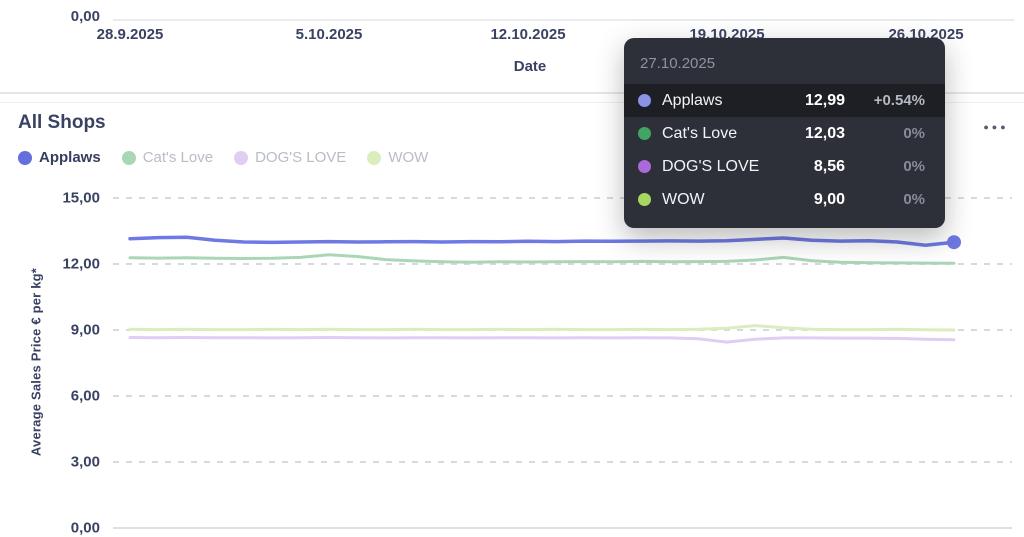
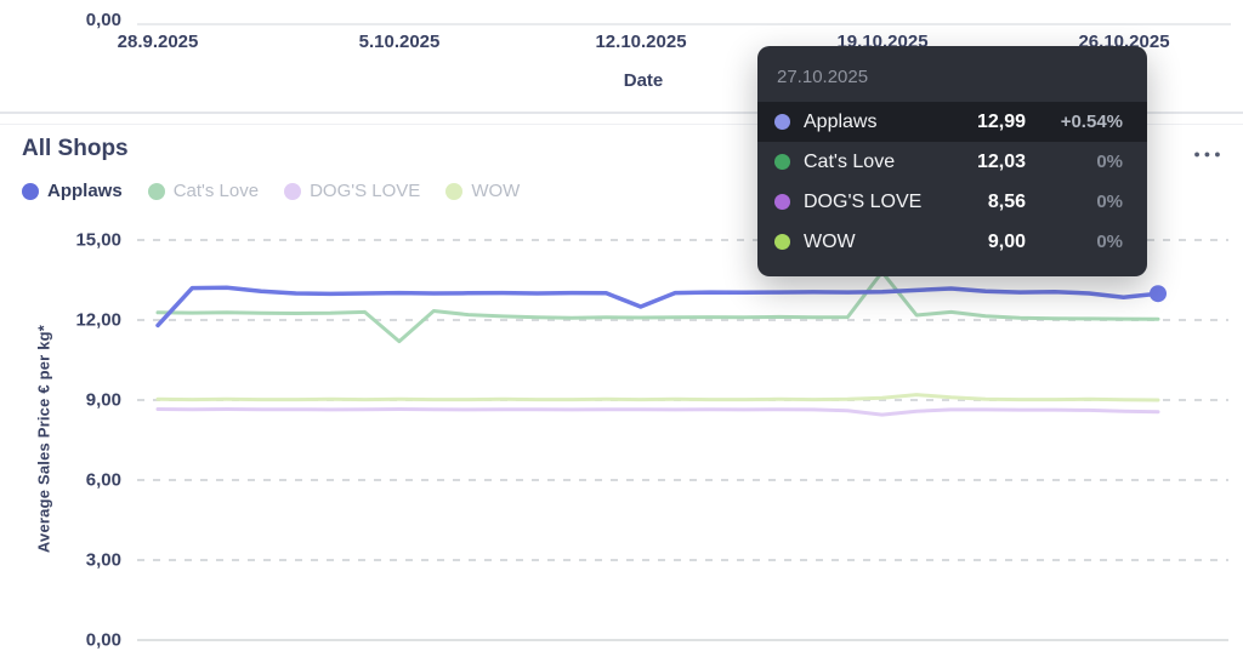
Applaws/28.9.2025: 13,2 -> 11,8
Cat's Love/5.10.2025: 12,4 -> 11,2
Applaws/12.10.2025: 13,0 -> 12,5
Cat's Love/19.10.2025: 12,1 -> 13,8
